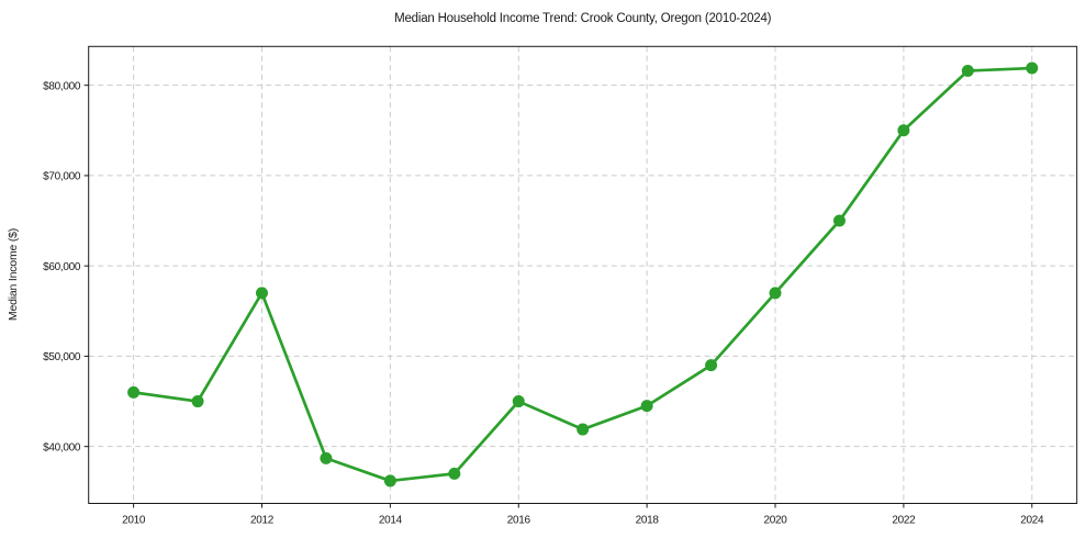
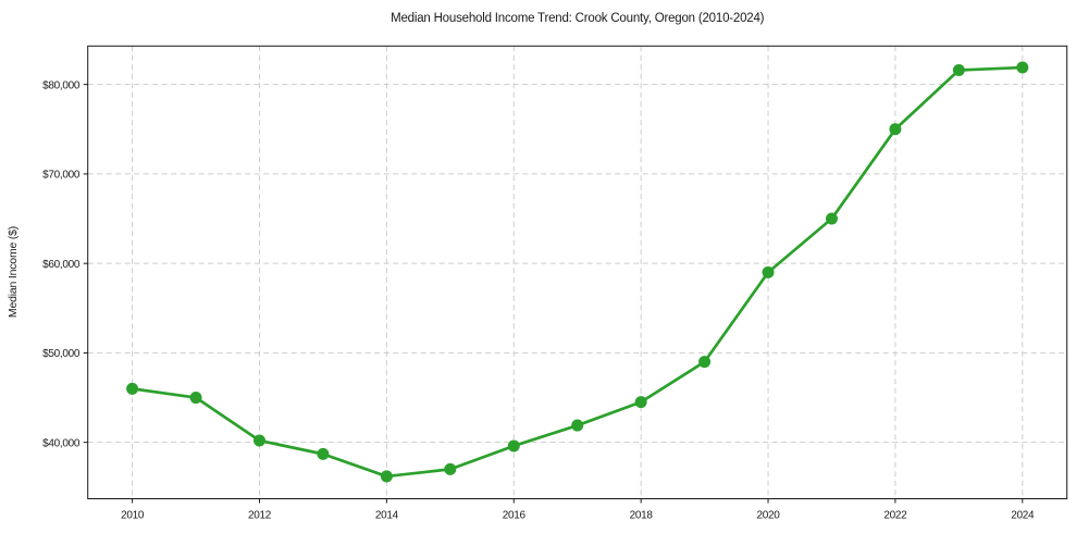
2012: $57000 -> $40000
2016: $45000 -> $40000
2020: $57000 -> $59000
